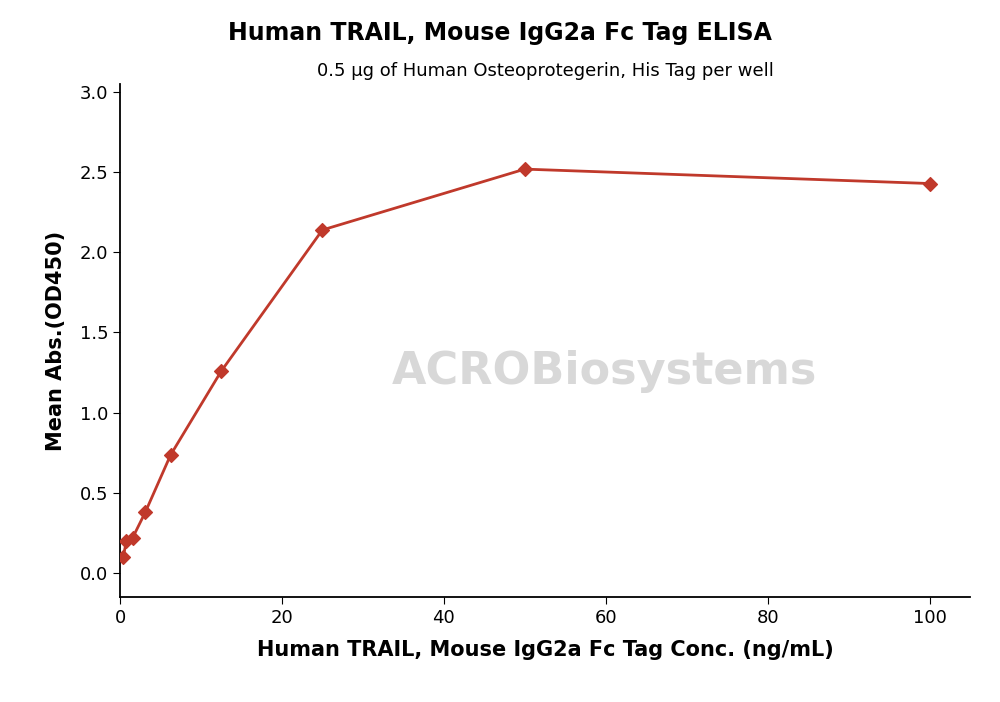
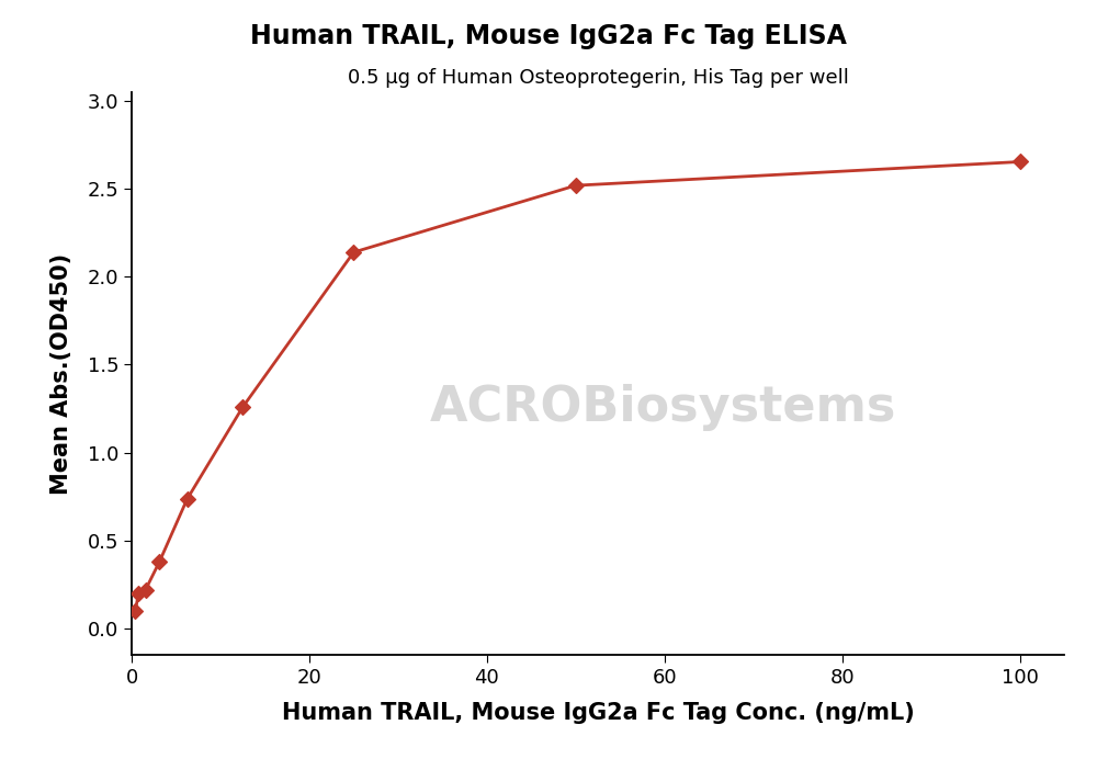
100: 2.43 -> 2.65
